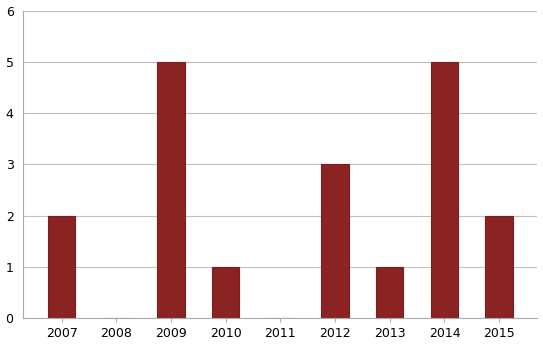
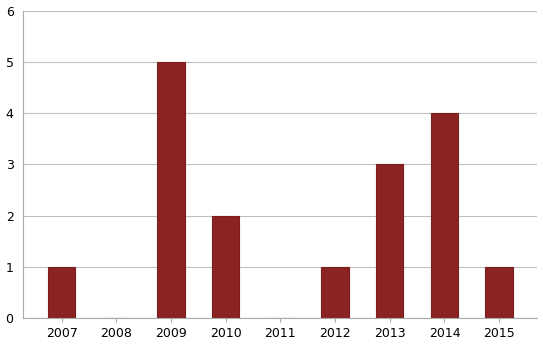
2007: 2 -> 1
2010: 1 -> 2
2012: 3 -> 1
2013: 1 -> 3
2014: 5 -> 4
2015: 2 -> 1
